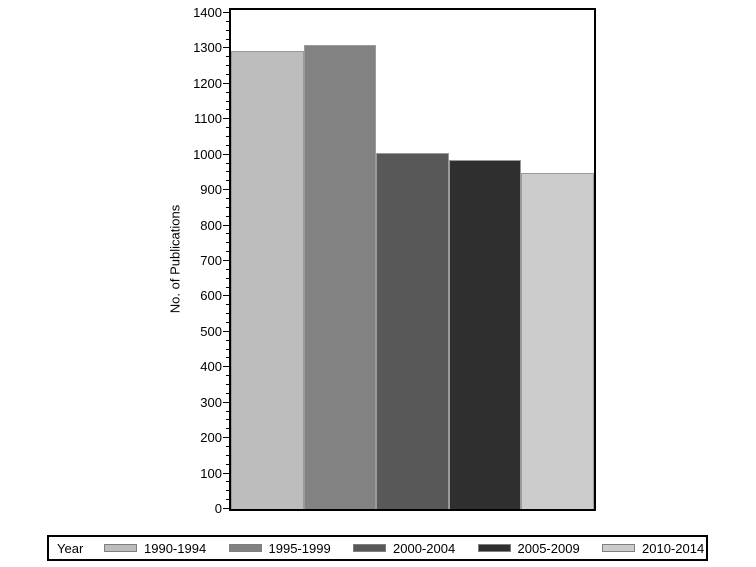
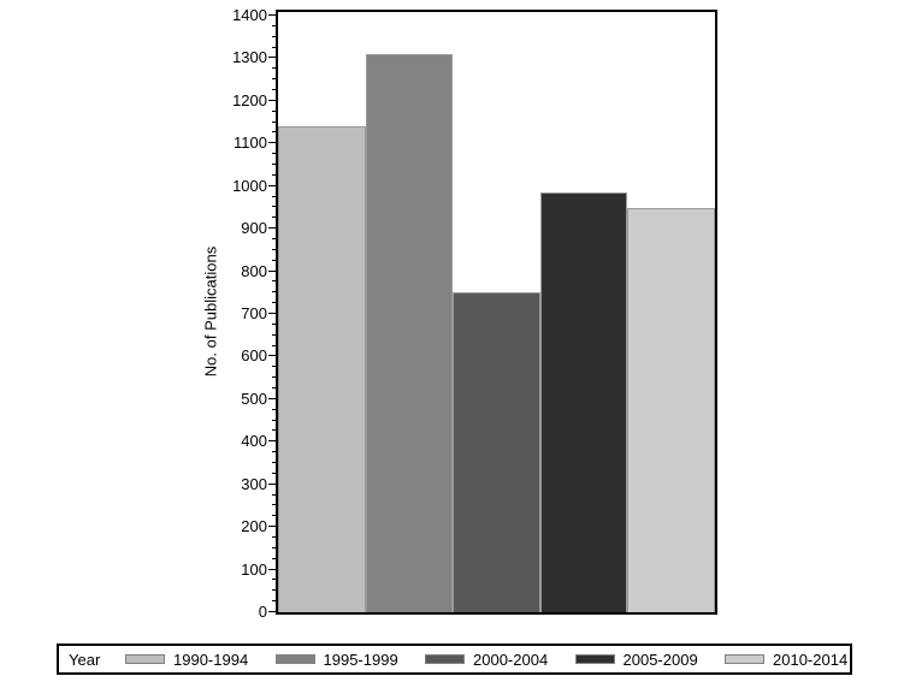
1990-1994: 1290 -> 1140
2000-2004: 1000 -> 750
